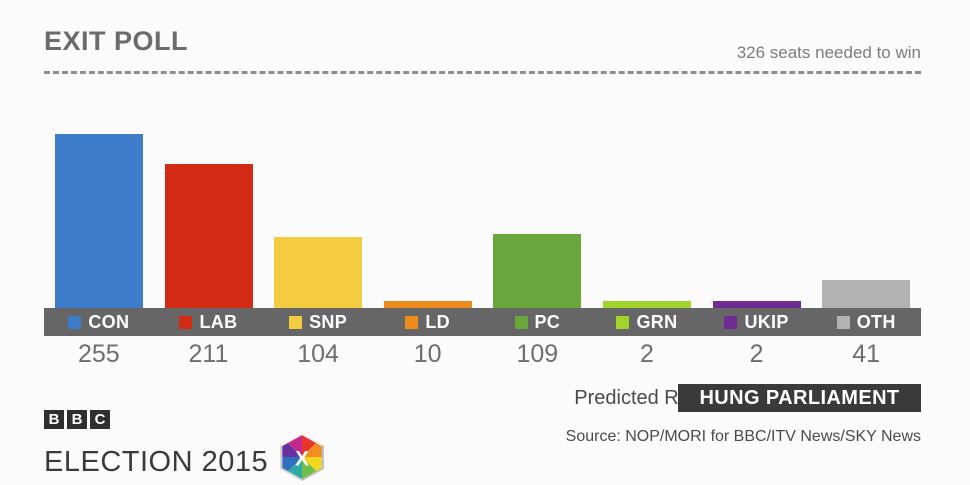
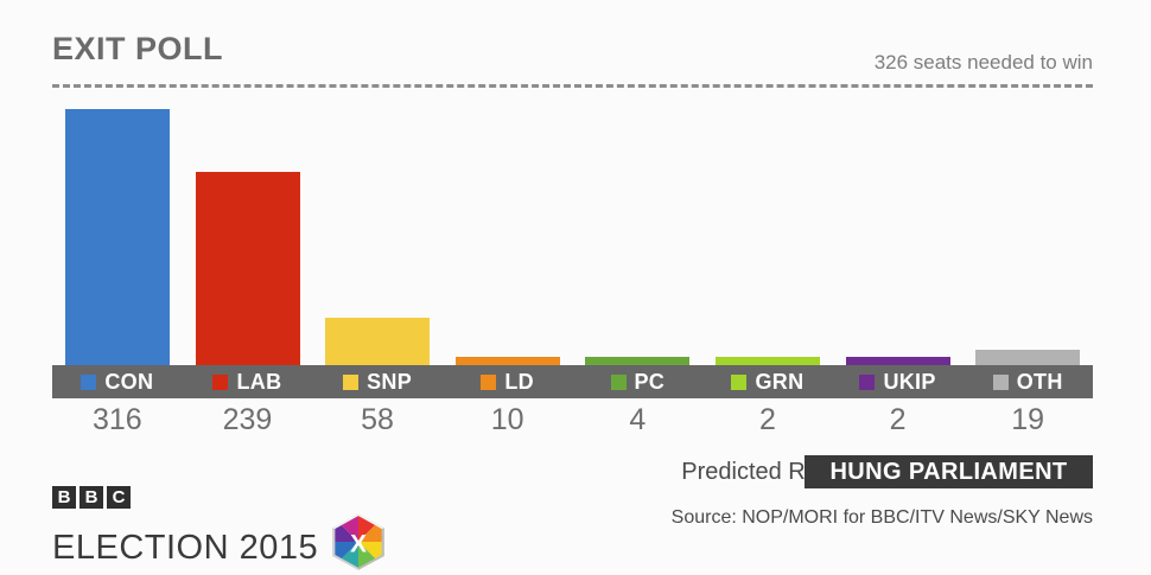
CON: 255 -> 316
LAB: 211 -> 239
SNP: 104 -> 58
PC: 109 -> 4
OTH: 41 -> 19
